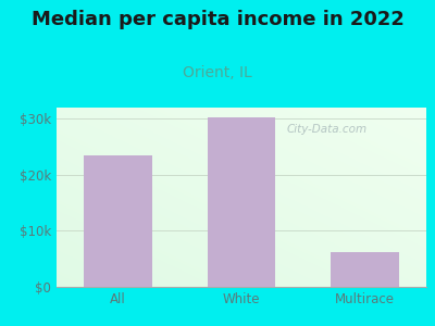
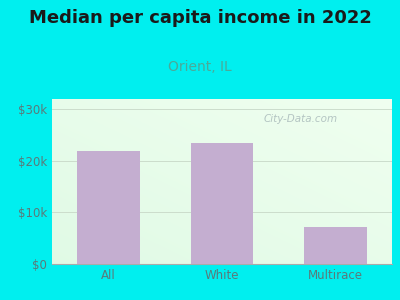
All: $23.4k -> $22.0k
White: $30.2k -> $23.5k
Multirace: $6.2k -> $7.2k
